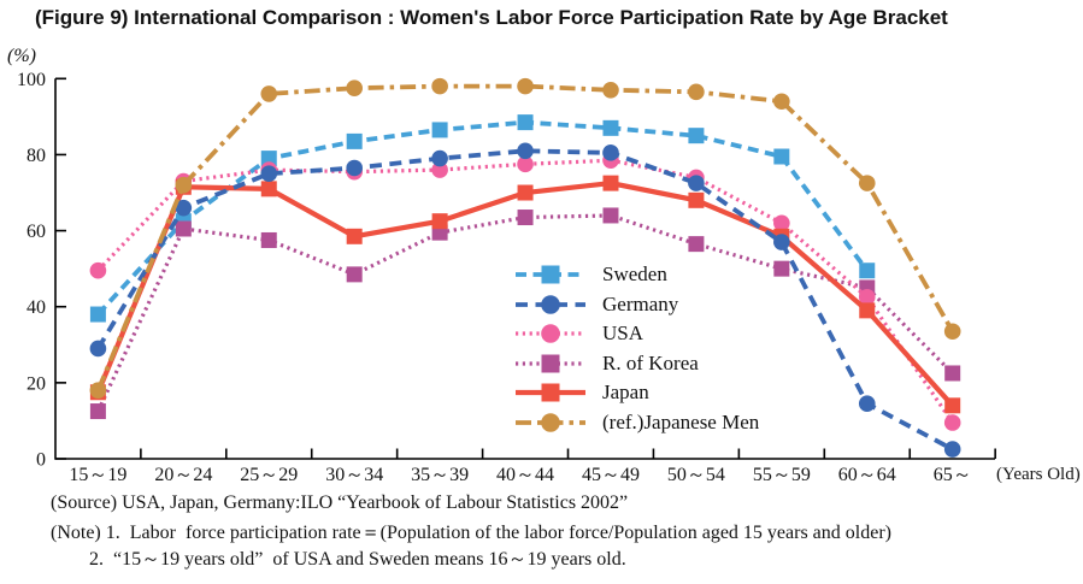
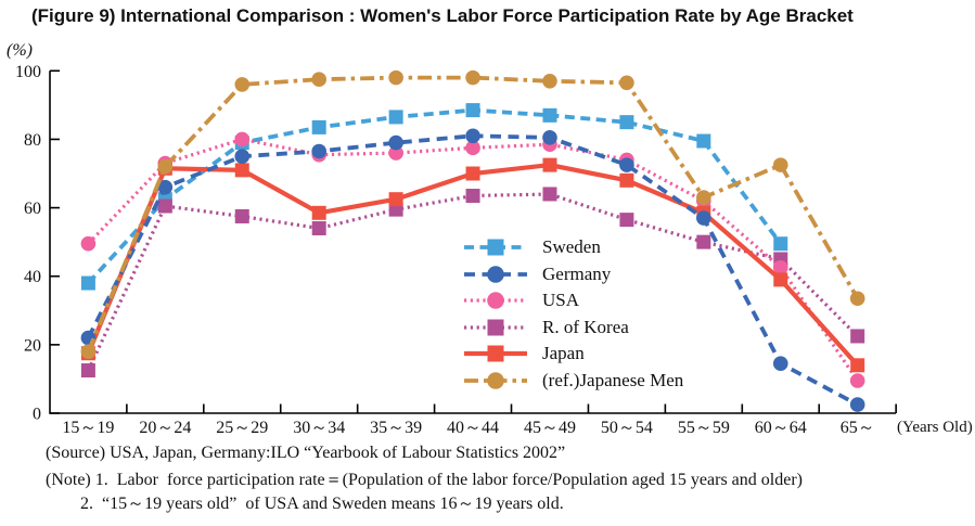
Germany/15～19: 29 -> 22
USA/25～29: 76 -> 80
R. of Korea/30～34: 48 -> 54
(ref.)Japanese Men/55～59: 94 -> 63
